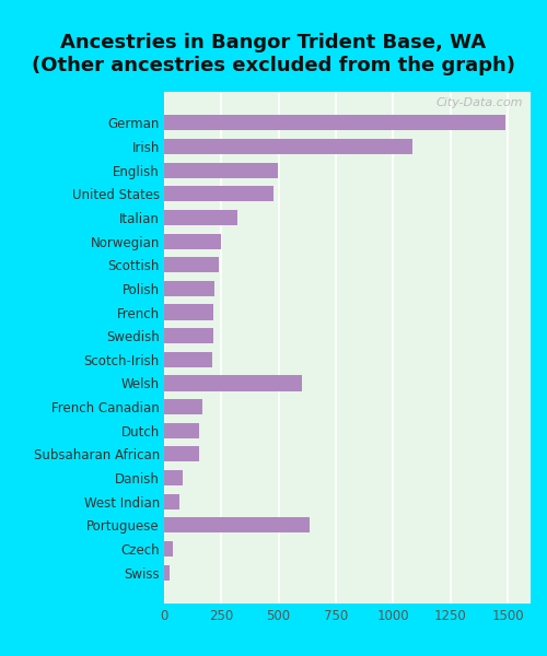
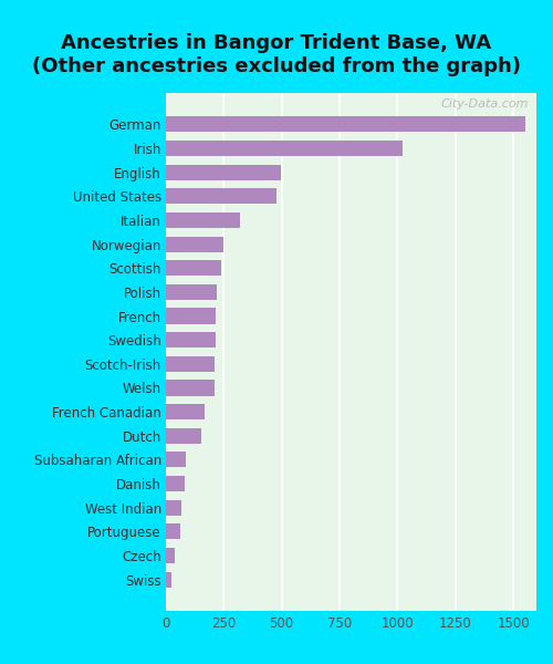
German: 1490 -> 1553
Irish: 1085 -> 1020
Welsh: 600 -> 208
Subsaharan African: 155 -> 88
Portuguese: 635 -> 62
